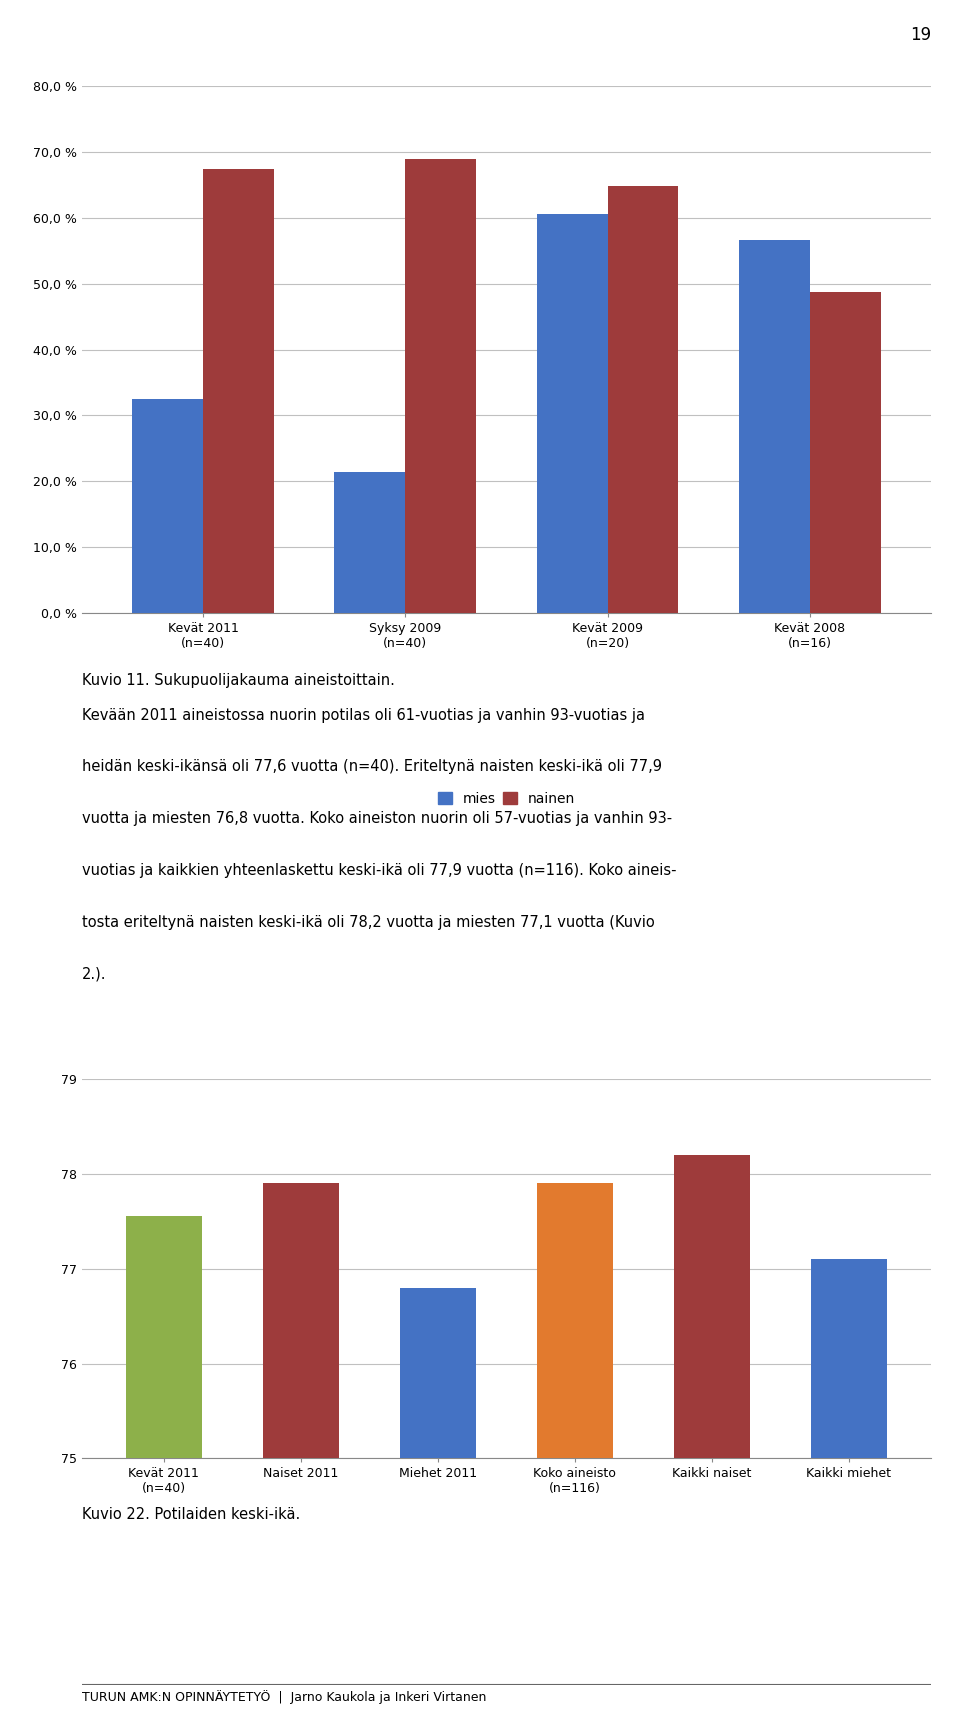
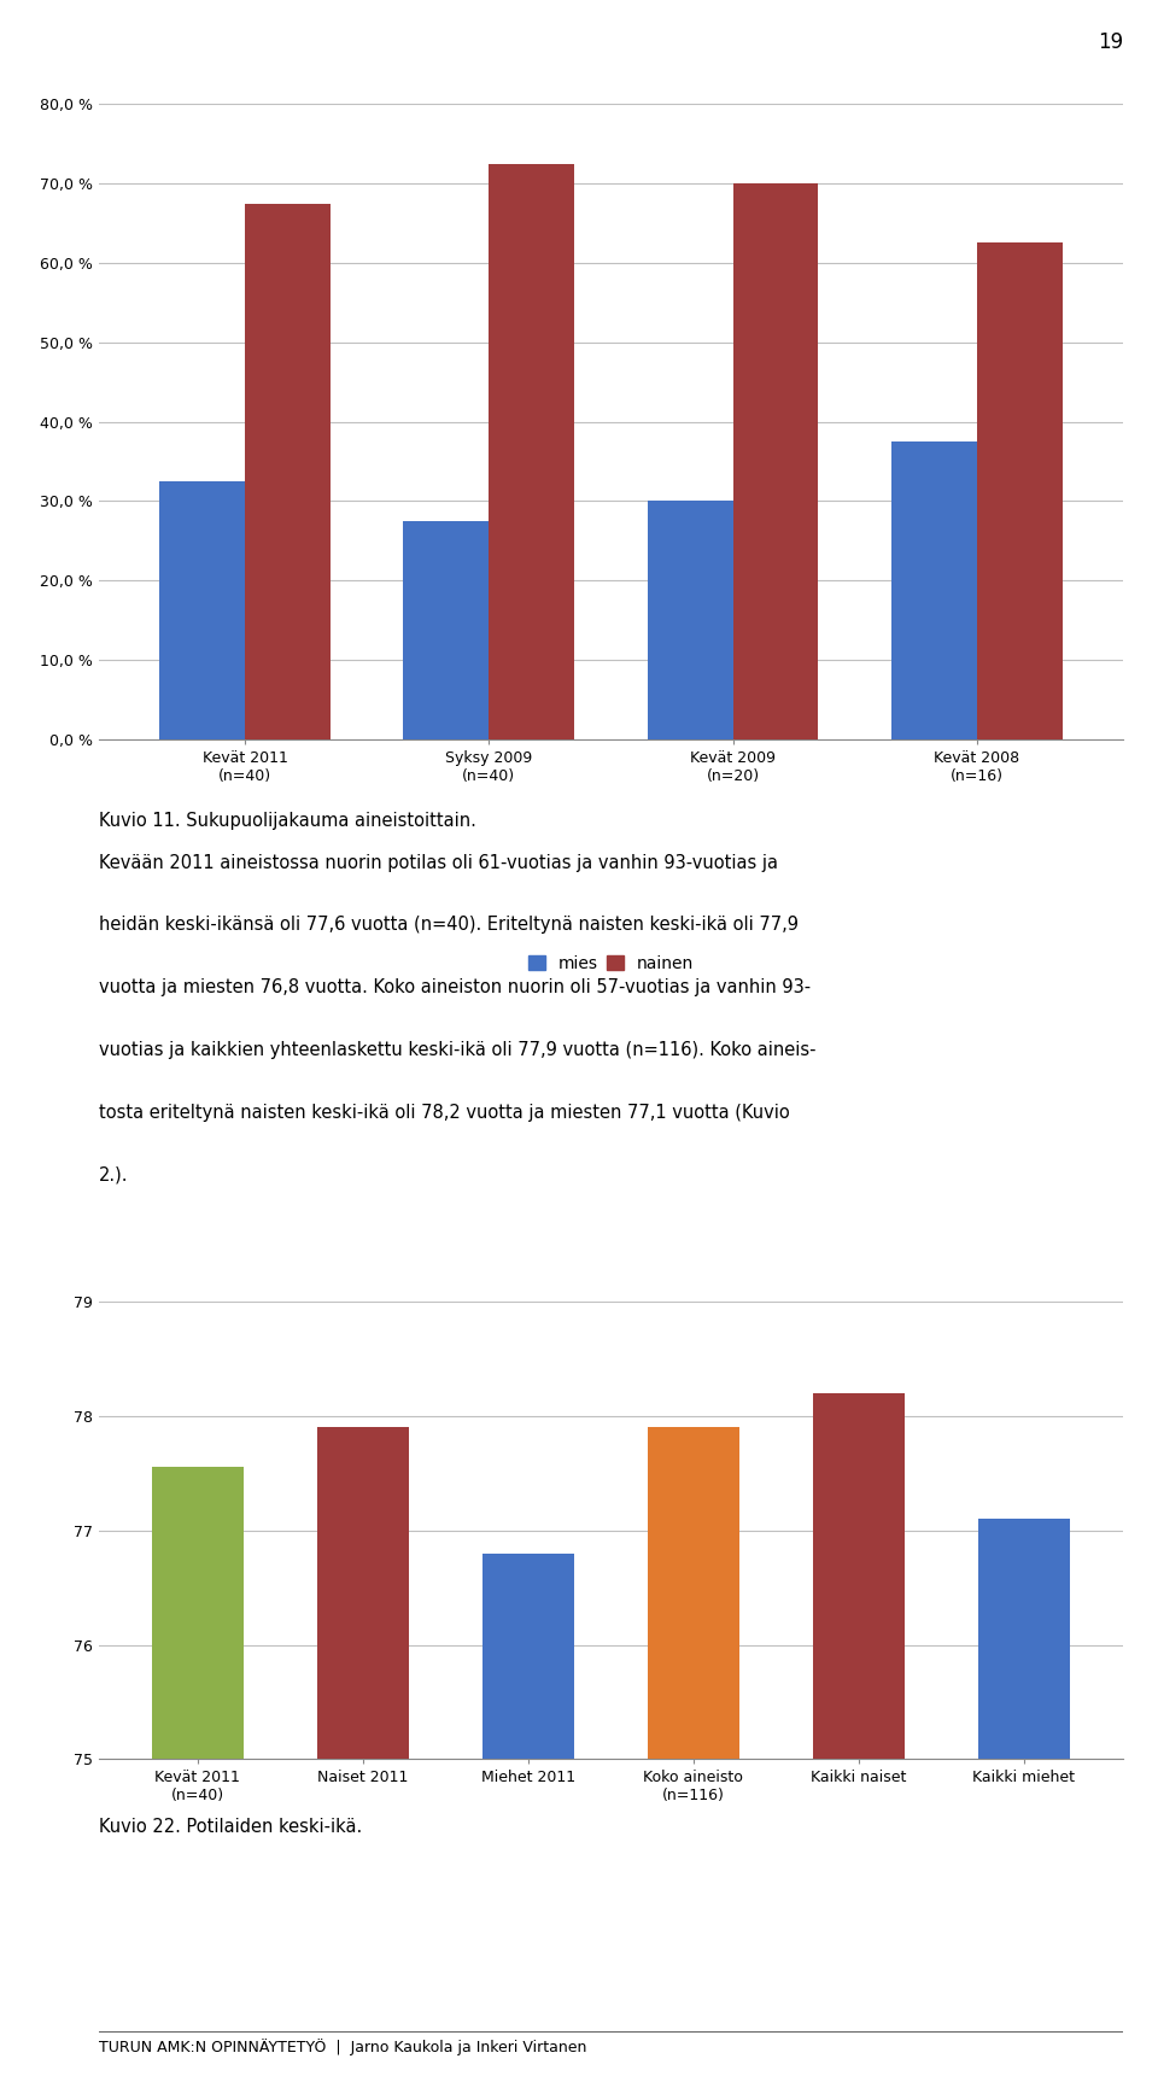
mies/Syksy 2009 (n=40): 21,4 % -> 27,5 %
nainen/Syksy 2009 (n=40): 69,0 % -> 72,5 %
mies/Kevät 2009 (n=20): 60,6 % -> 30,0 %
nainen/Kevät 2009 (n=20): 64,8 % -> 70,0 %
mies/Kevät 2008 (n=16): 56,6 % -> 37,5 %
nainen/Kevät 2008 (n=16): 48,8 % -> 62,5 %
